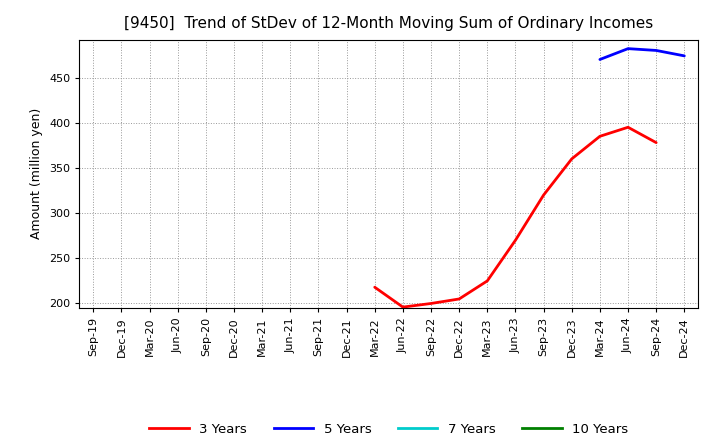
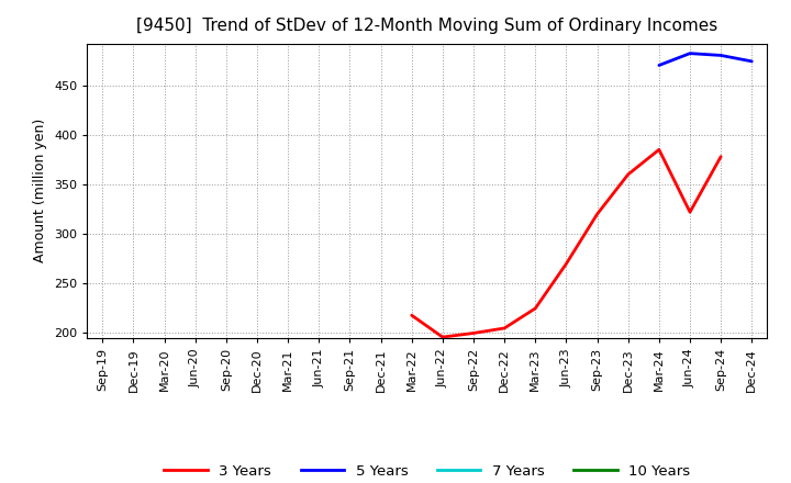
3 Years/Jun-24: 395 -> 322
